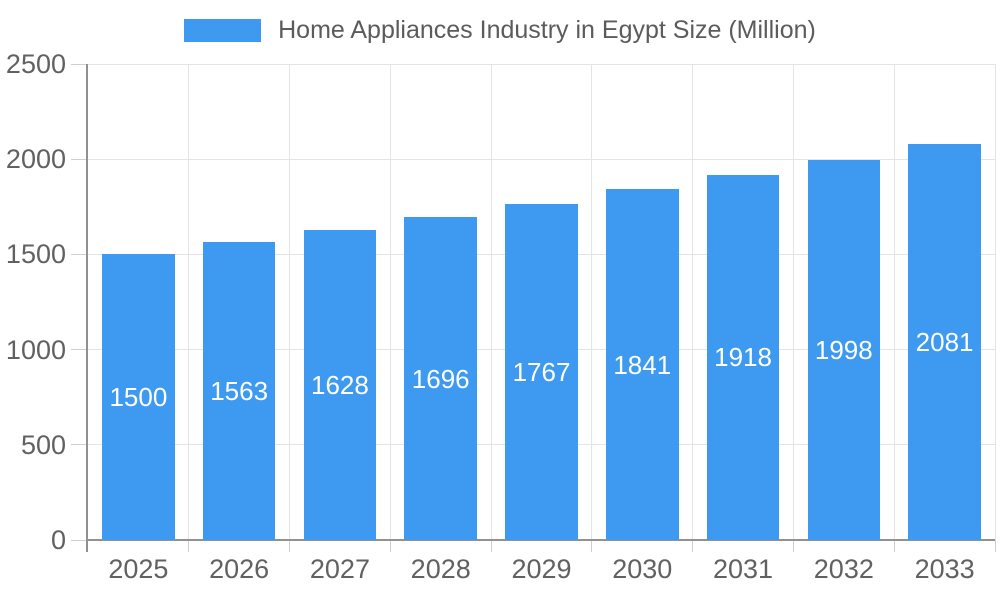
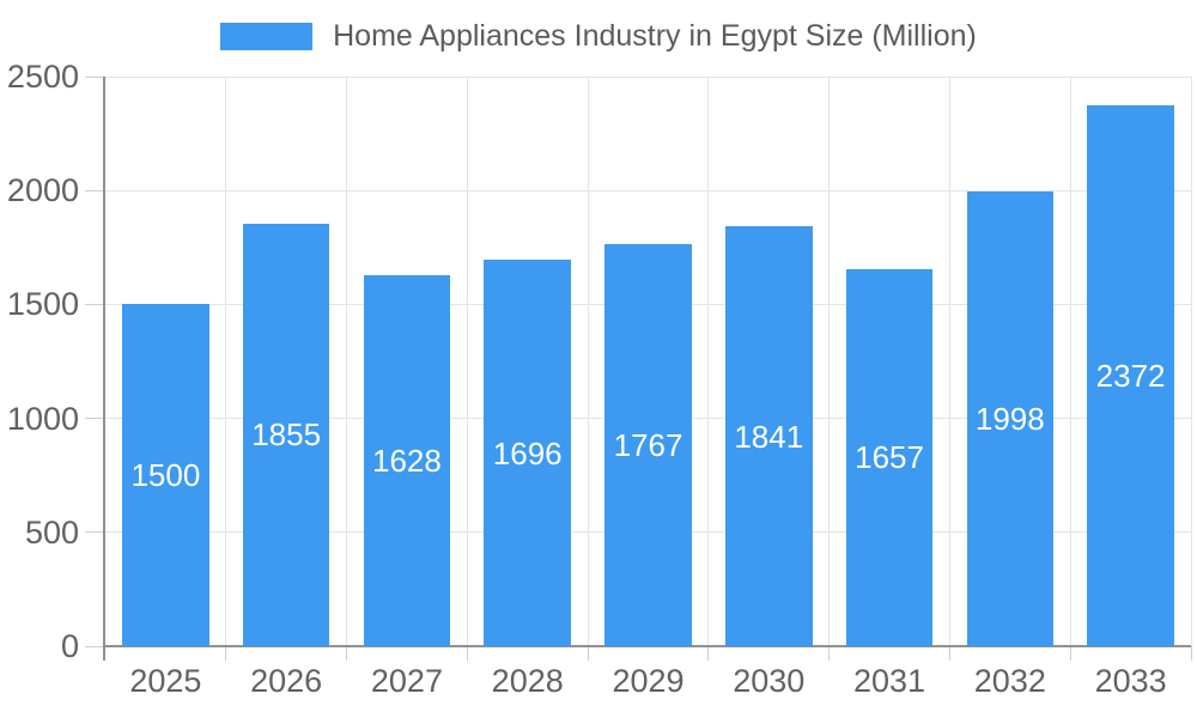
2026: 1563 -> 1855
2031: 1918 -> 1657
2033: 2081 -> 2372
